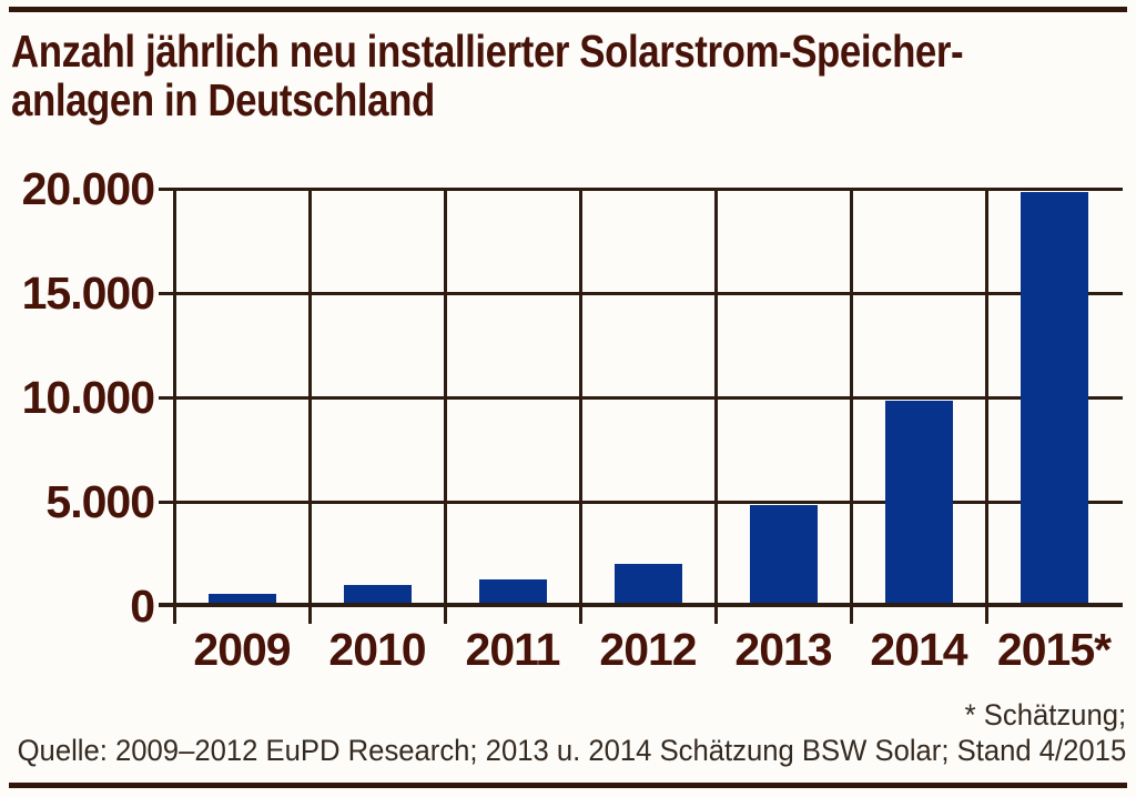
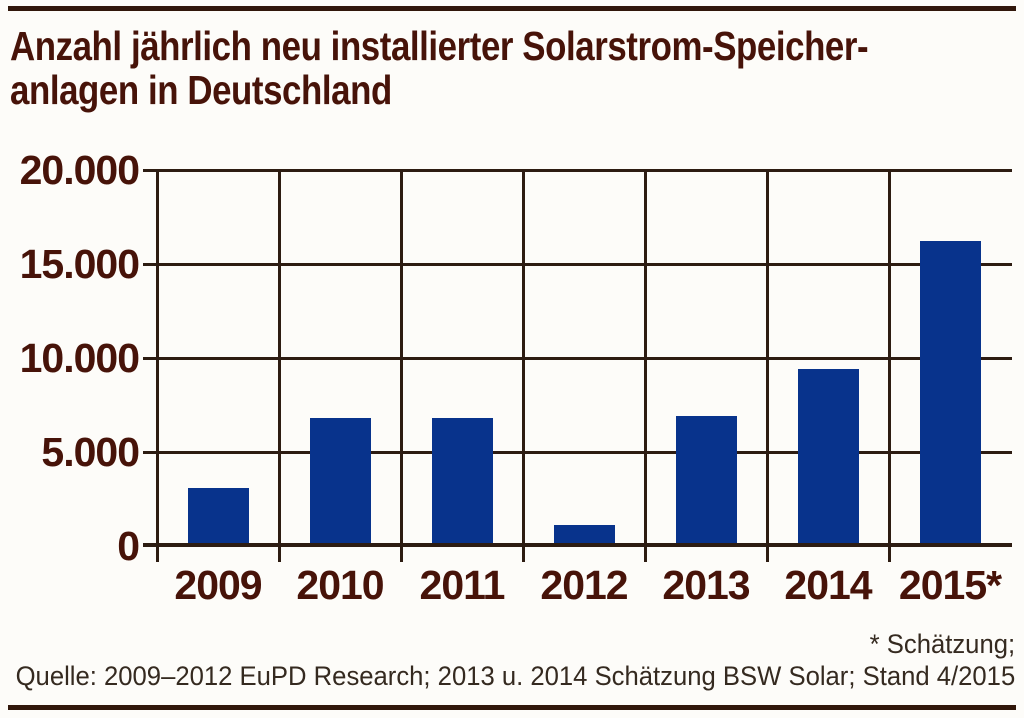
2009: 600 -> 3100
2010: 1000 -> 6800
2011: 1300 -> 6800
2012: 2000 -> 1100
2013: 5000 -> 6900
2014: 10000 -> 9400
2015*: 20000 -> 16200
